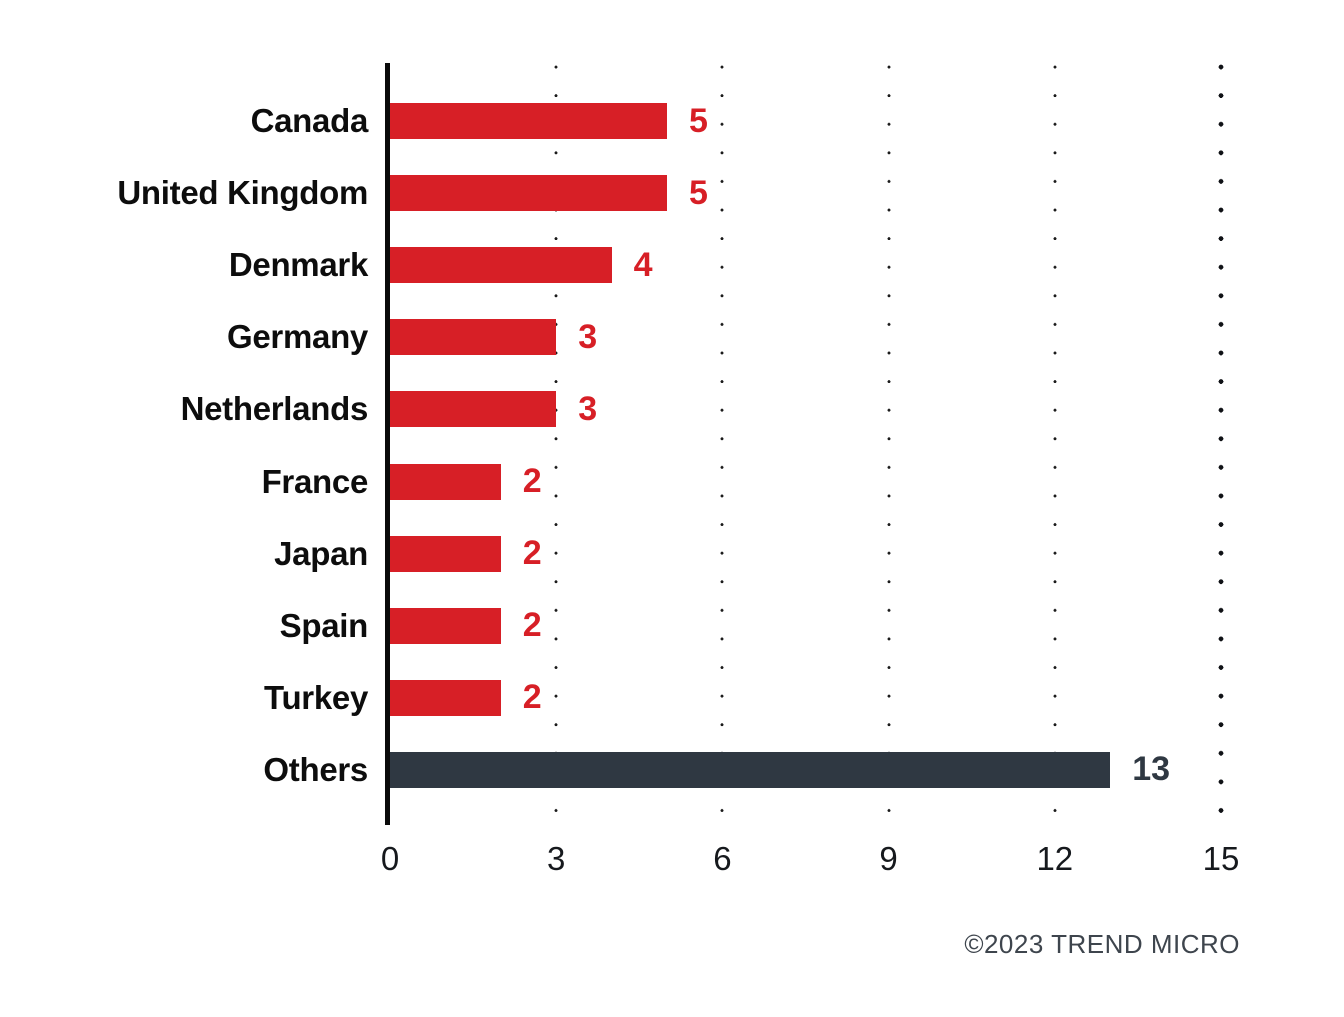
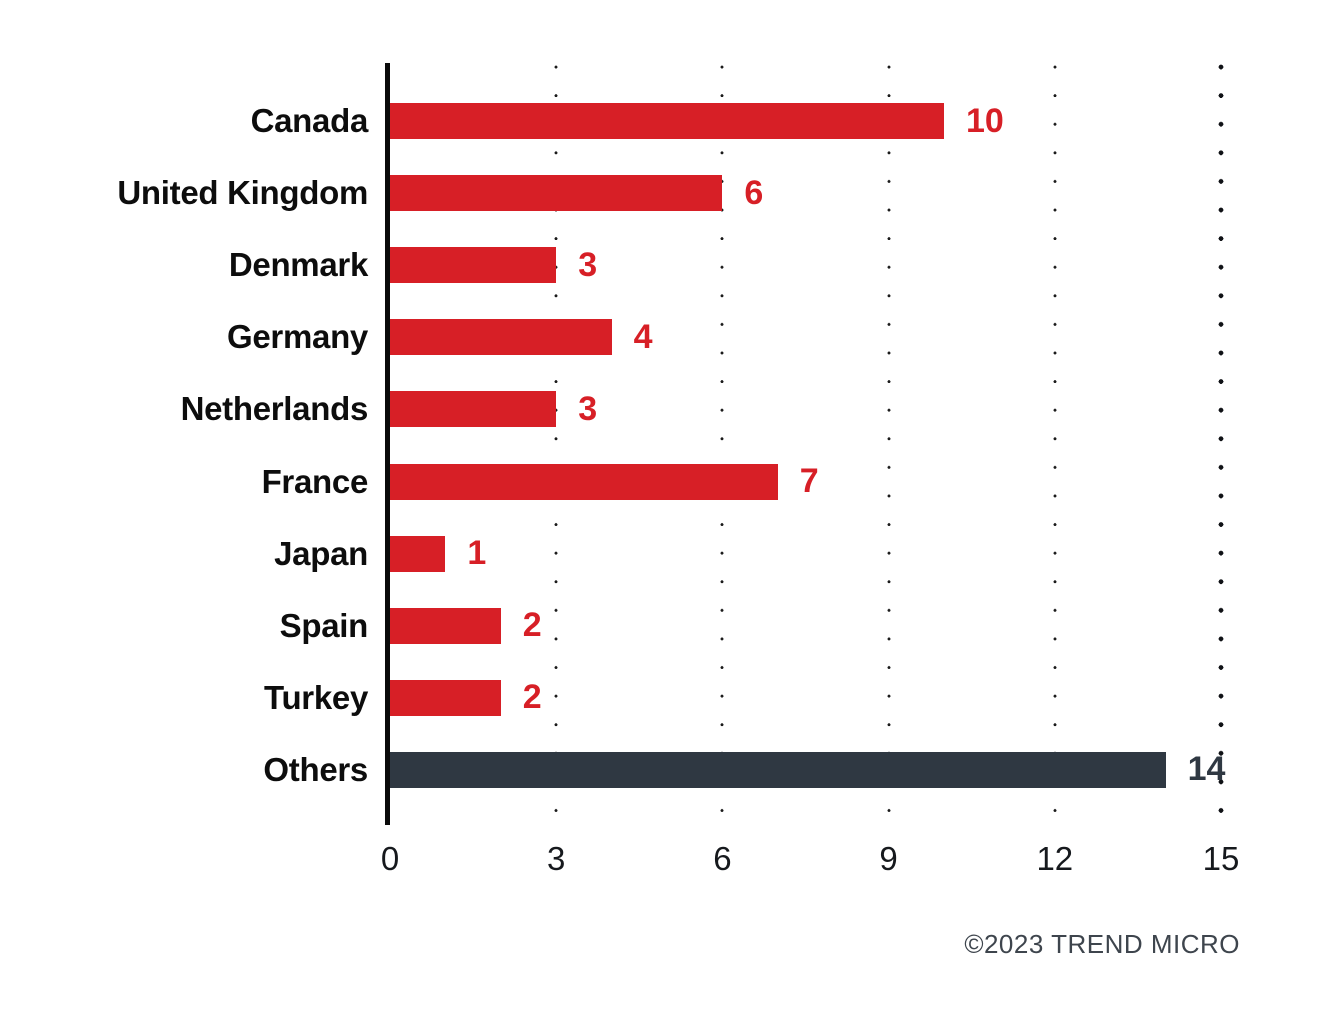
Canada: 5 -> 10
United Kingdom: 5 -> 6
Denmark: 4 -> 3
Germany: 3 -> 4
France: 2 -> 7
Japan: 2 -> 1
Others: 13 -> 14
